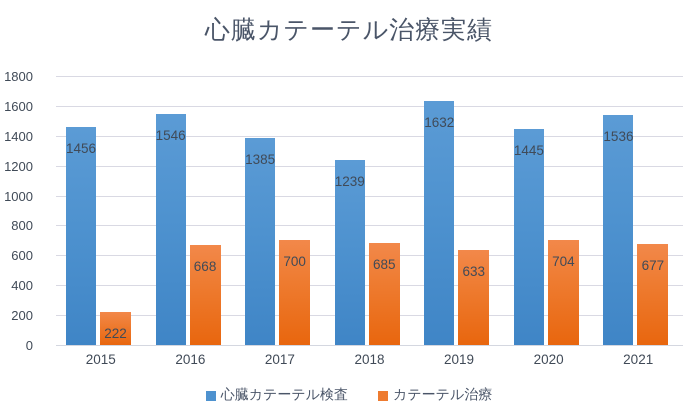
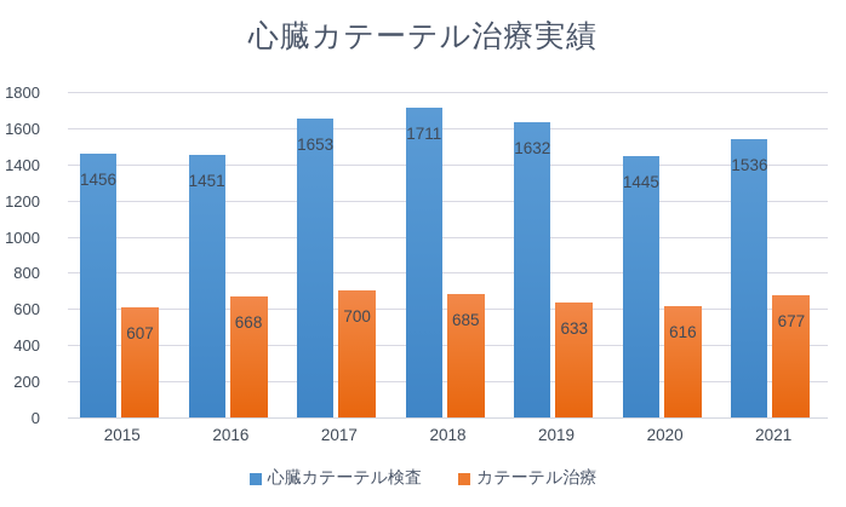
カテーテル治療/2015: 222 -> 607
心臓カテーテル検査/2016: 1546 -> 1451
心臓カテーテル検査/2017: 1385 -> 1653
心臓カテーテル検査/2018: 1239 -> 1711
カテーテル治療/2020: 704 -> 616
